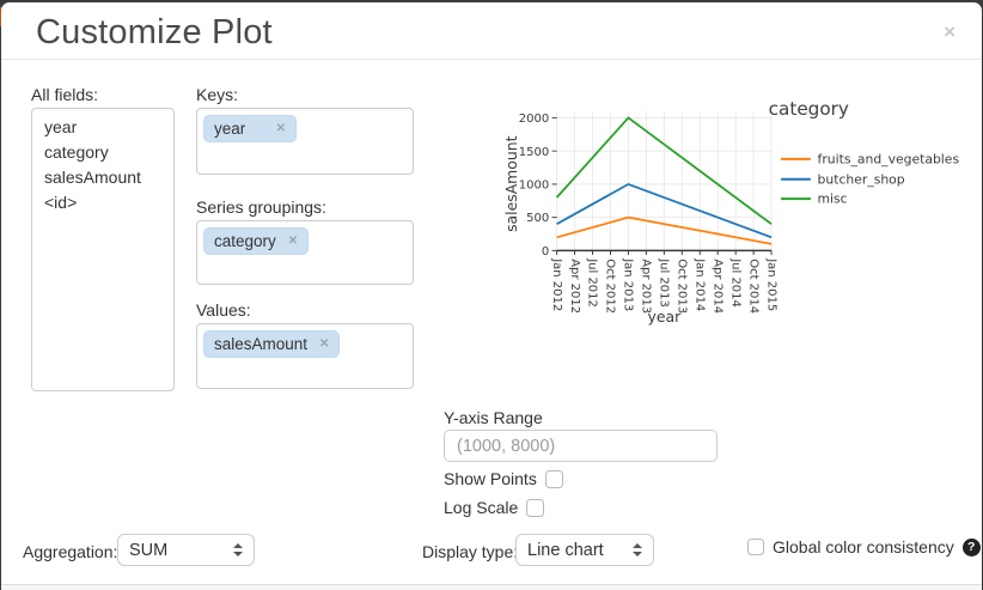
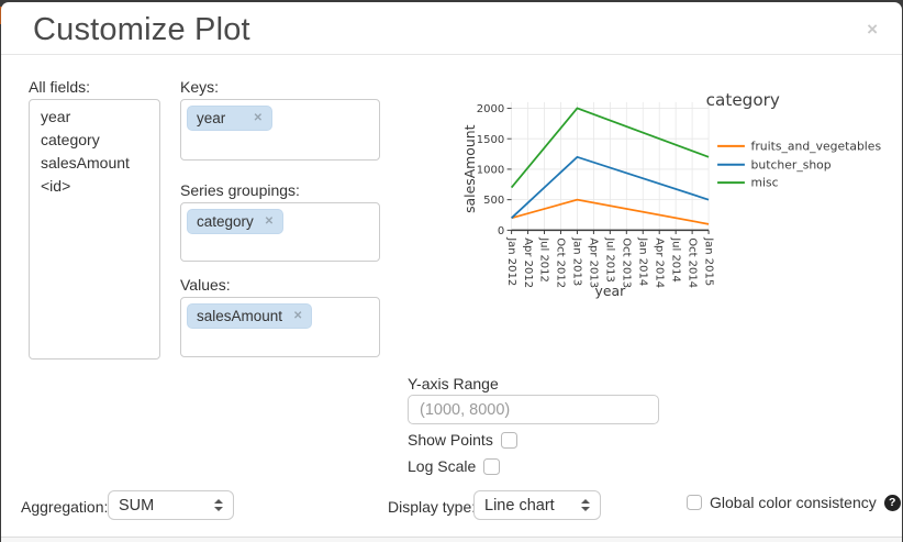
butcher_shop/Jan 2012: 400 -> 200
misc/Jan 2012: 800 -> 700
butcher_shop/Jan 2013: 1000 -> 1200
butcher_shop/Jan 2015: 200 -> 500
misc/Jan 2015: 400 -> 1200
